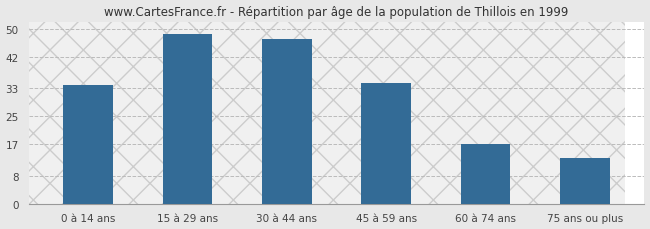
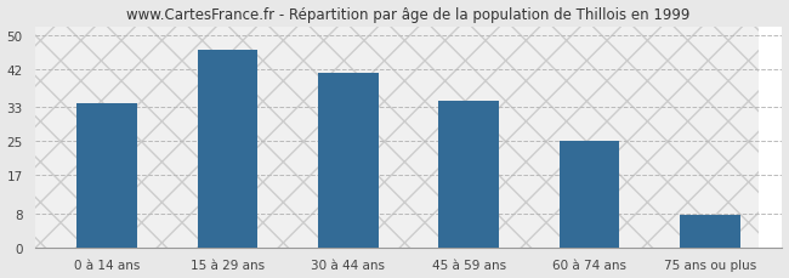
15 à 29 ans: 48.5 -> 46.5
30 à 44 ans: 47.0 -> 41.0
60 à 74 ans: 17.0 -> 25.0
75 ans ou plus: 13.0 -> 7.5
